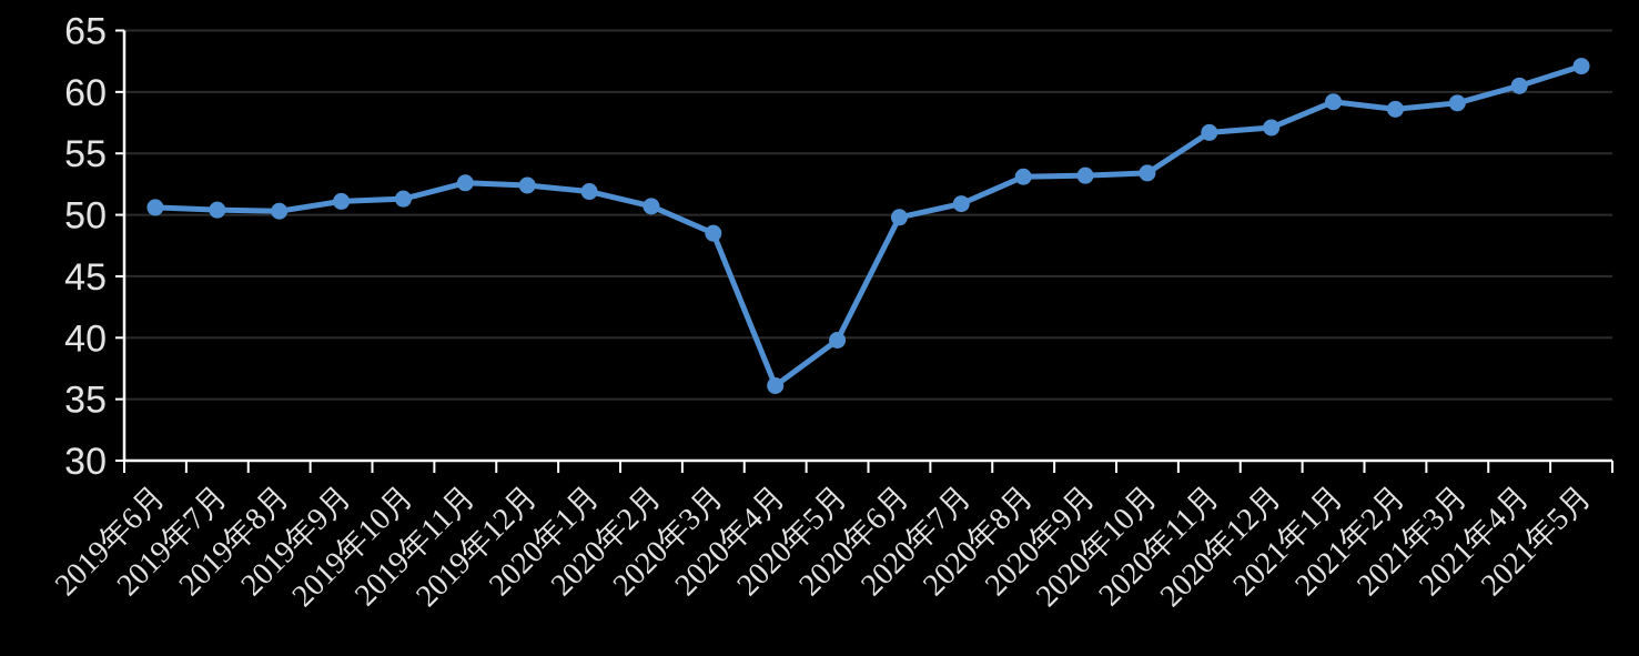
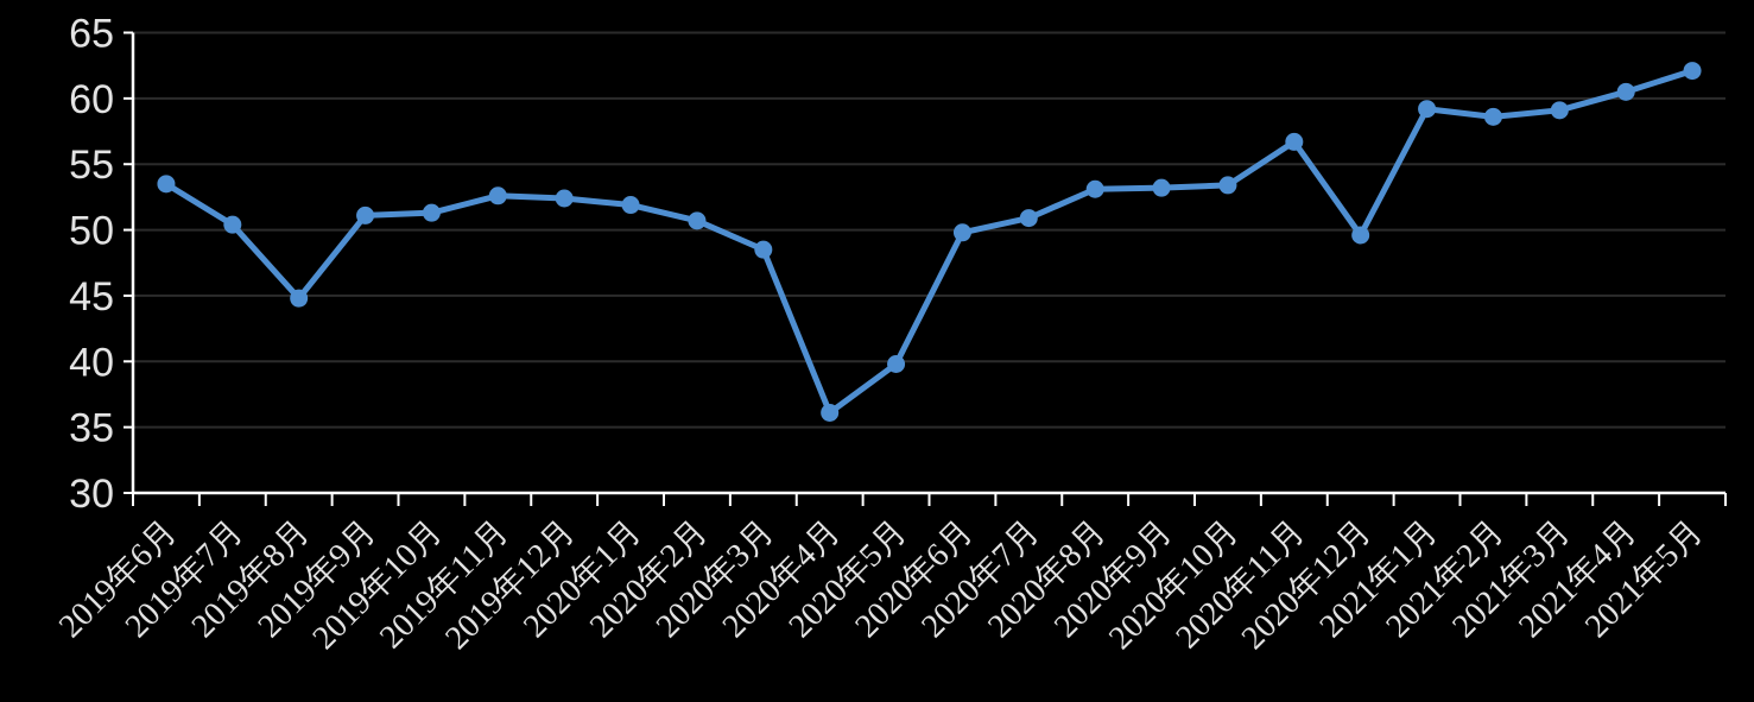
2019年6月: 50.6 -> 53.5
2019年8月: 50.3 -> 44.8
2020年12月: 57.1 -> 49.6
